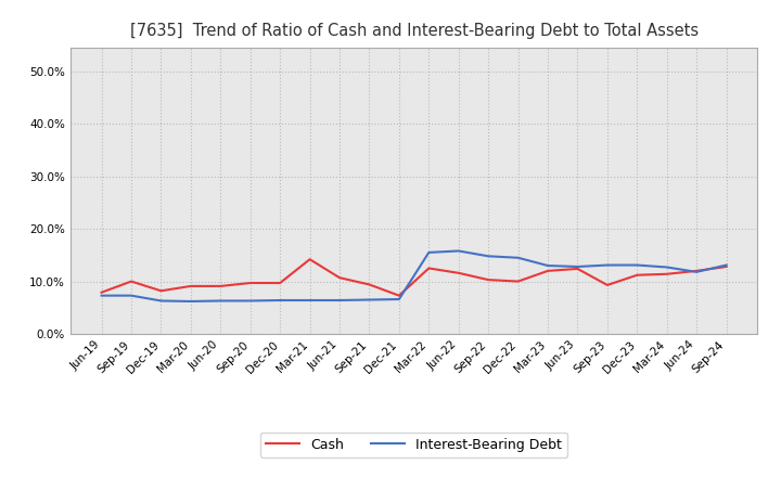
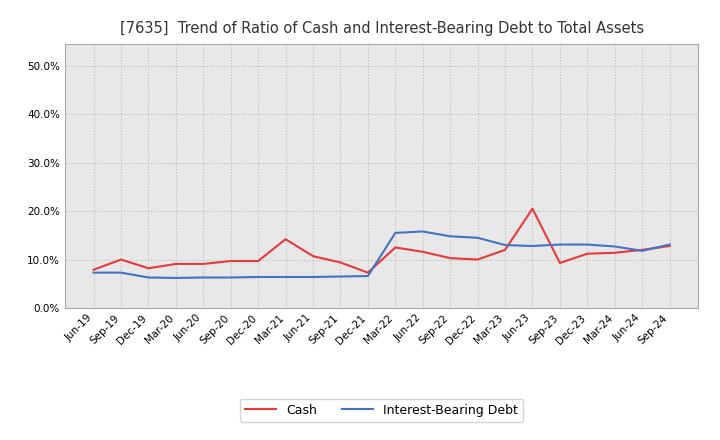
Cash/Jun-23: 12.4% -> 20.5%
